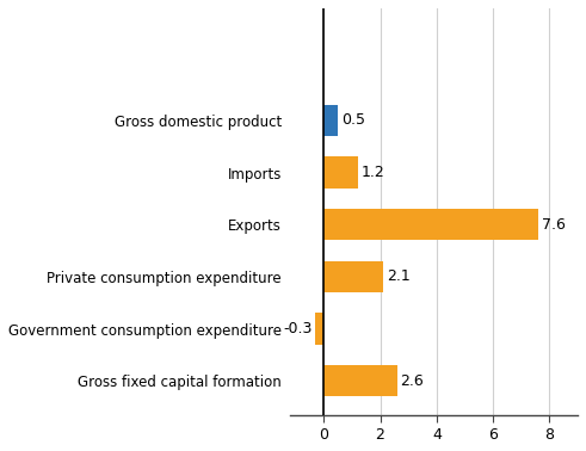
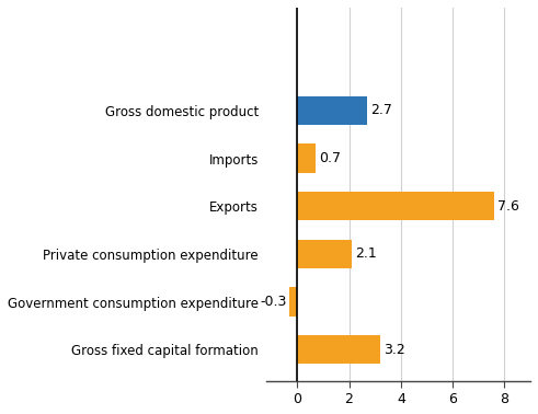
Gross domestic product: 0.5 -> 2.7
Imports: 1.2 -> 0.7
Gross fixed capital formation: 2.6 -> 3.2
